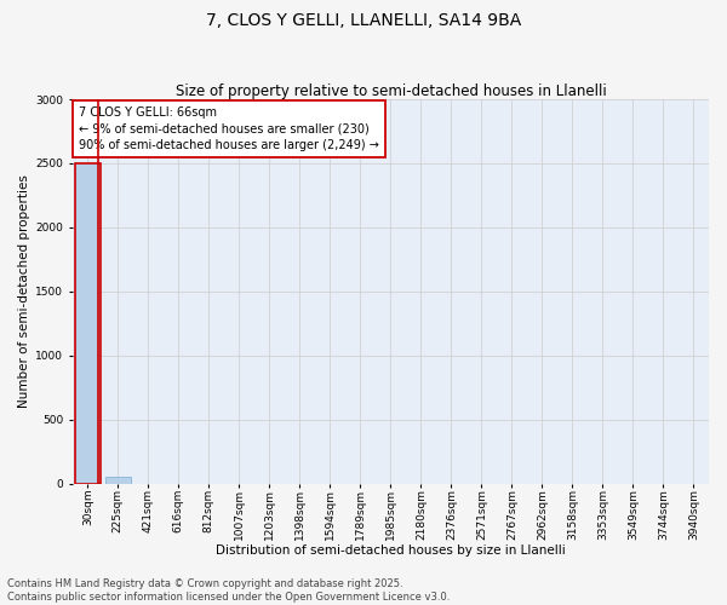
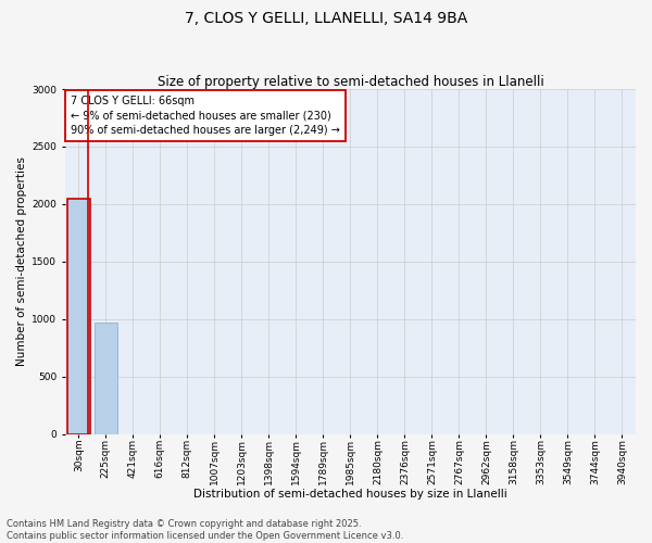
30sqm: 2500 -> 2050
225sqm: 50 -> 970
